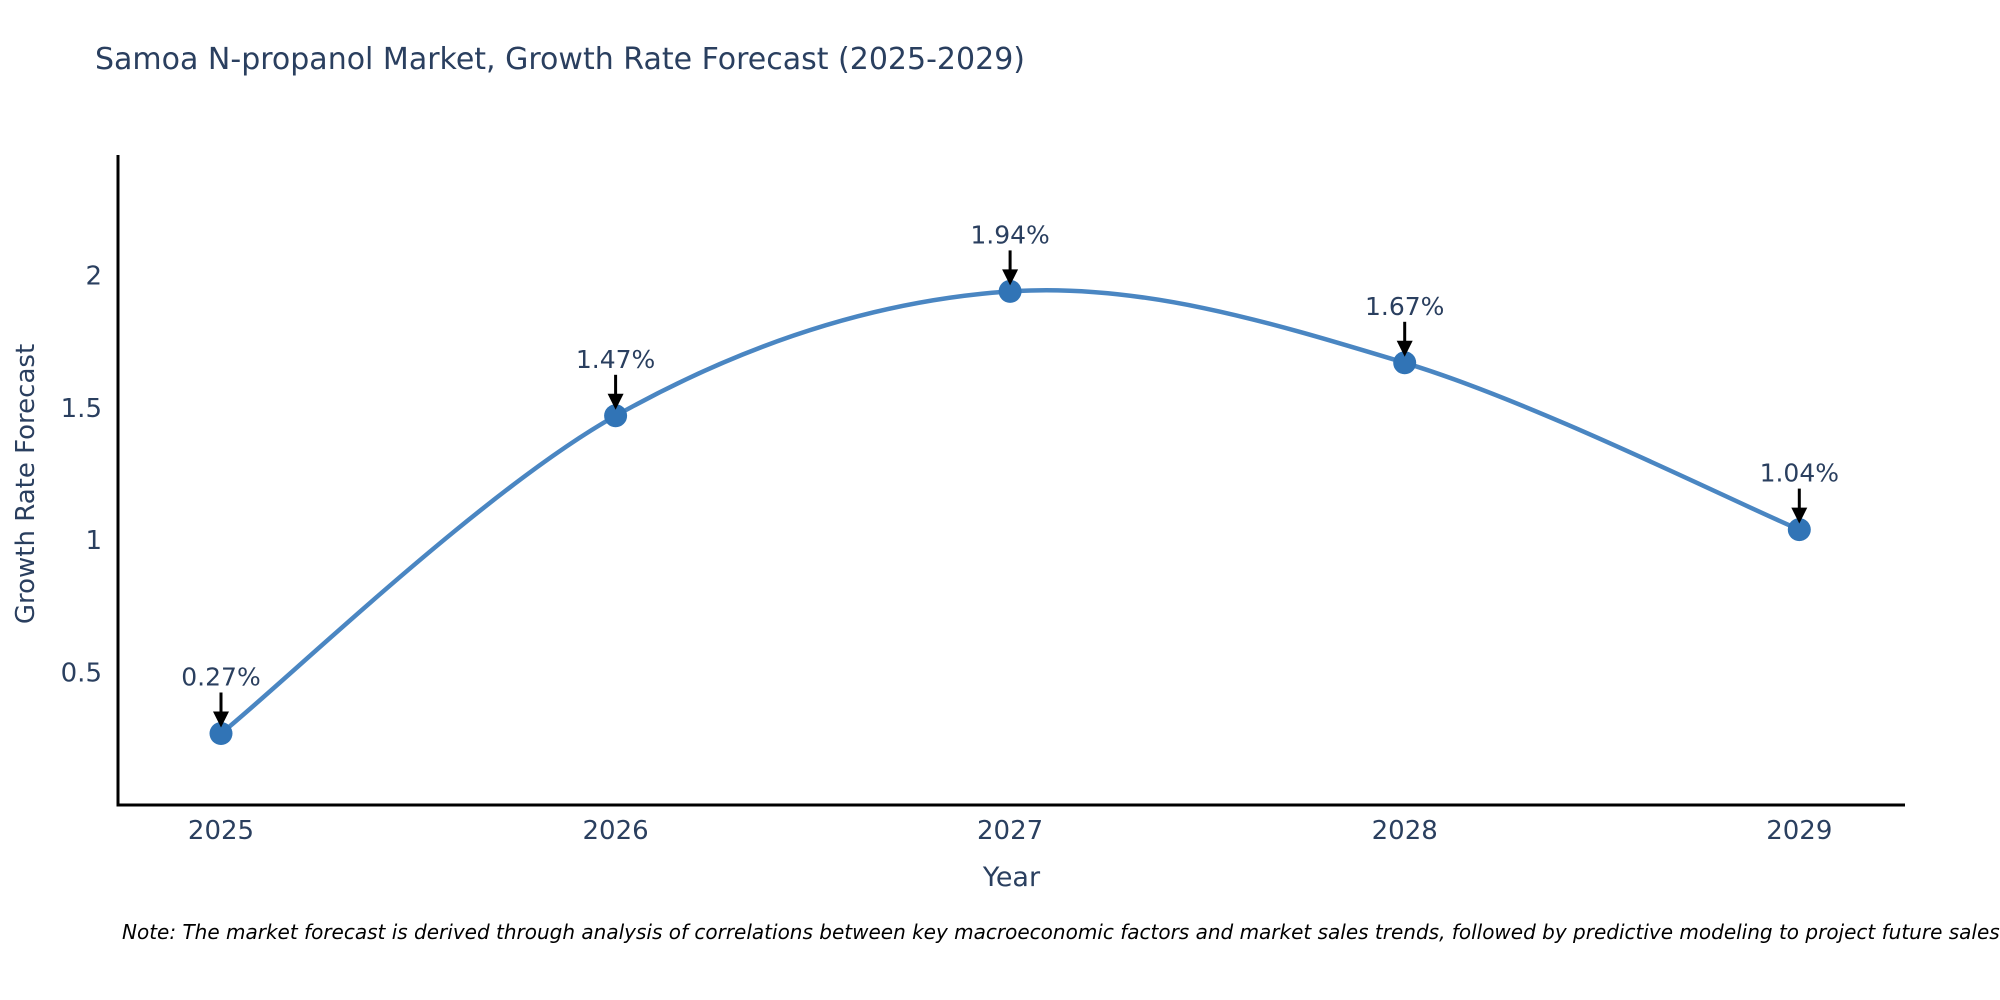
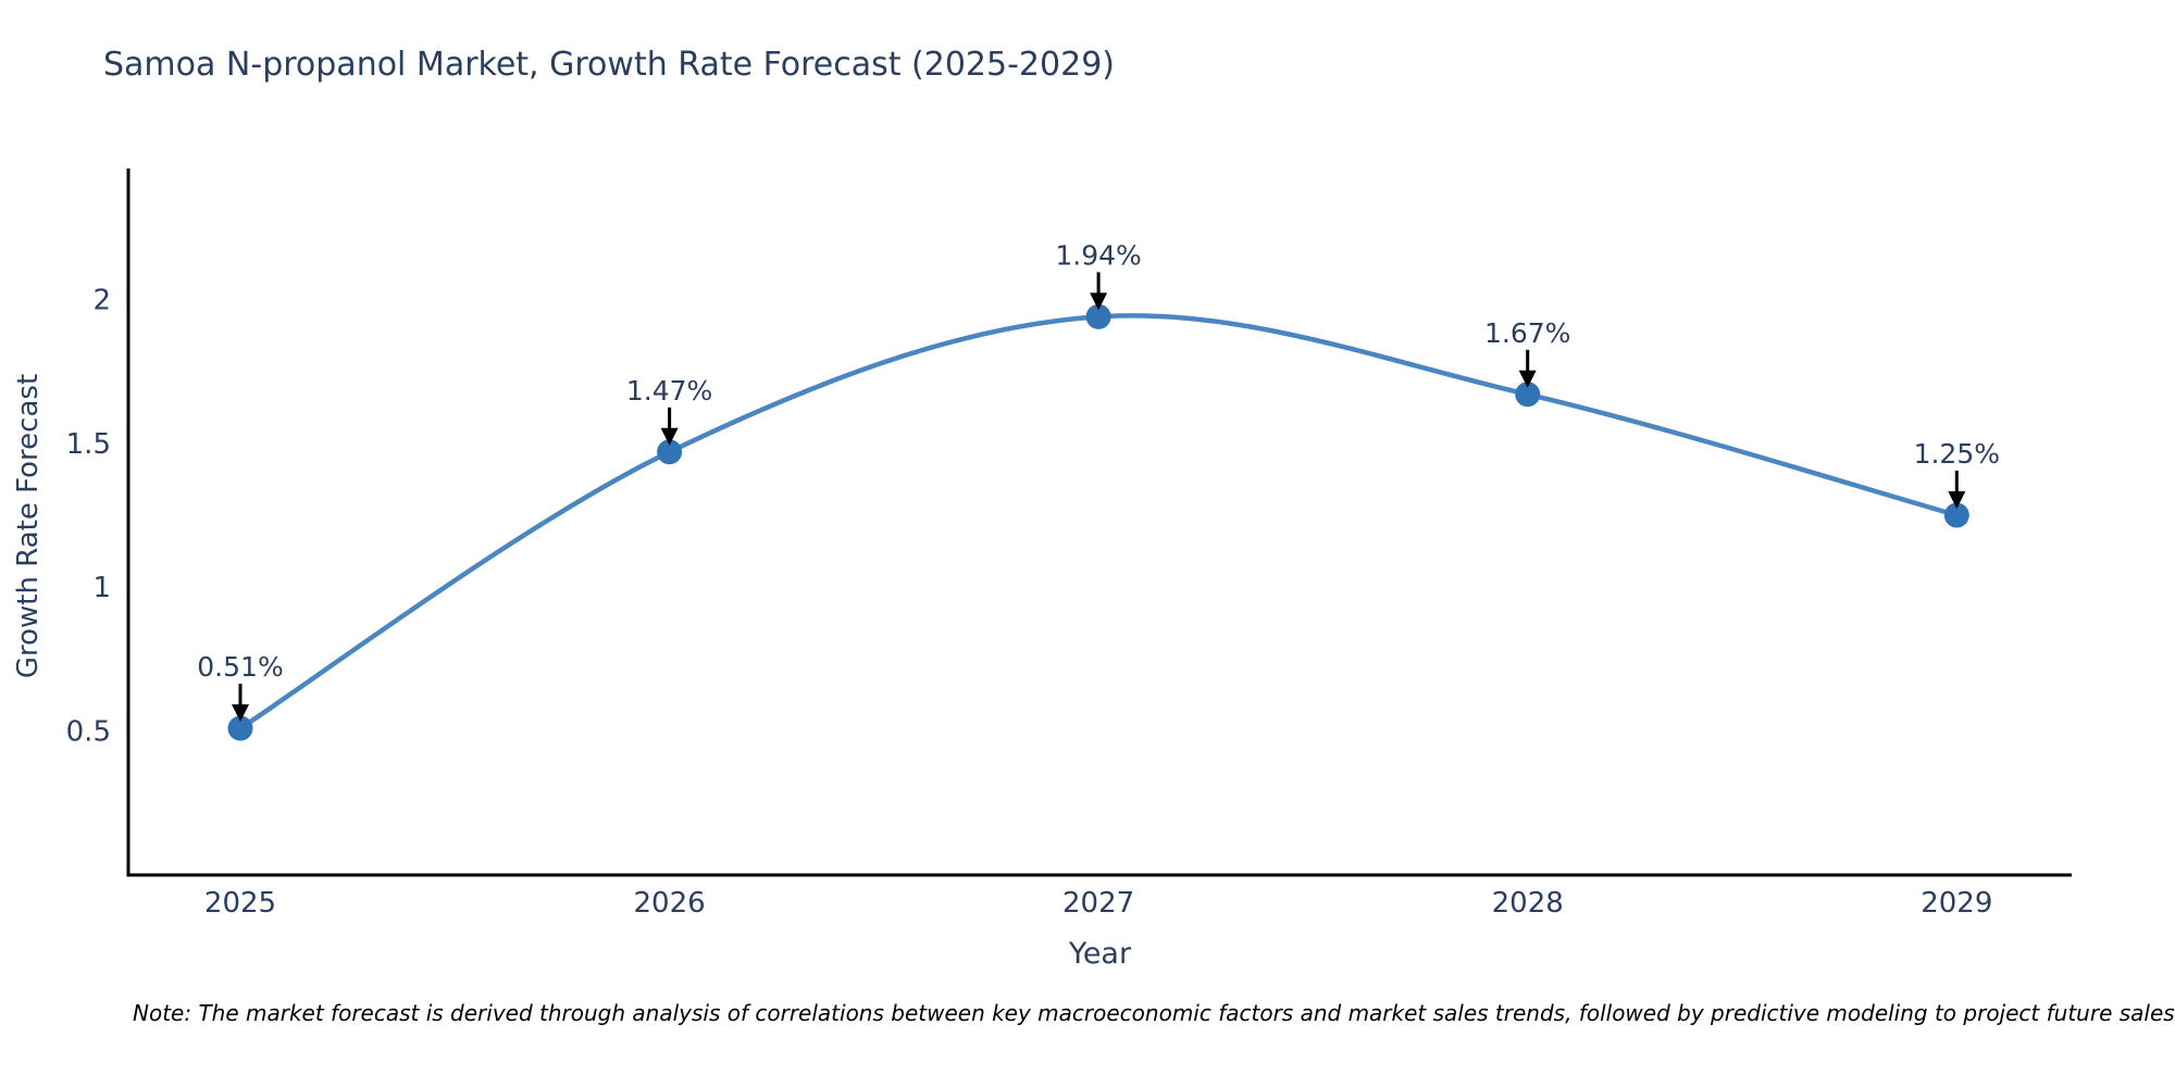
2025: 0.27% -> 0.51%
2029: 1.04% -> 1.25%
